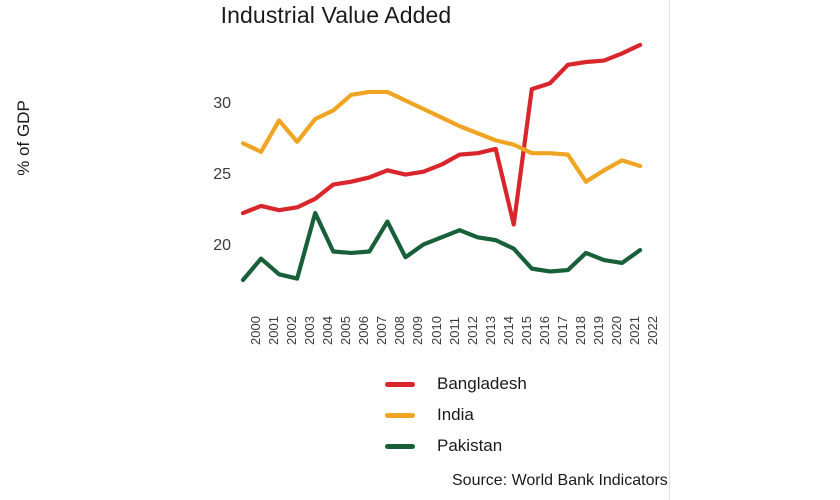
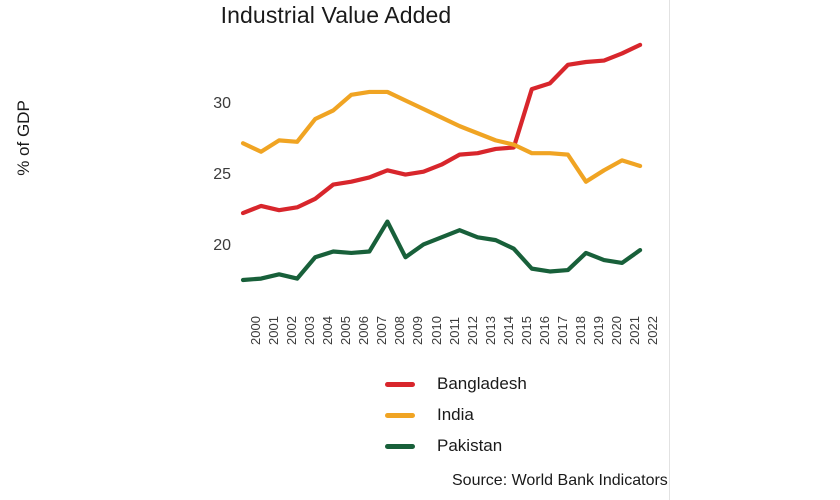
Pakistan/2001: 19.2 -> 17.8
India/2002: 28.9 -> 27.5
Pakistan/2004: 22.4 -> 19.3
Bangladesh/2015: 21.6 -> 27.0
